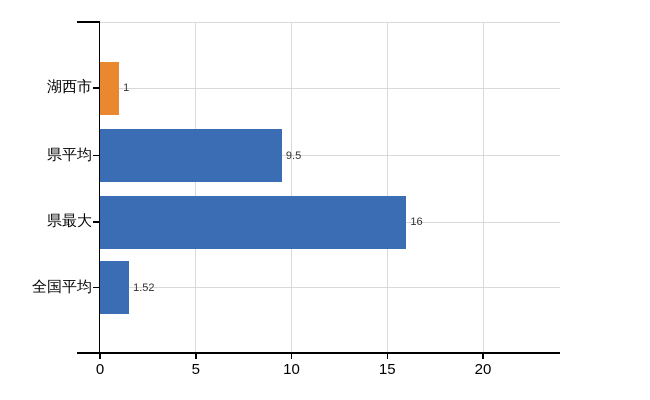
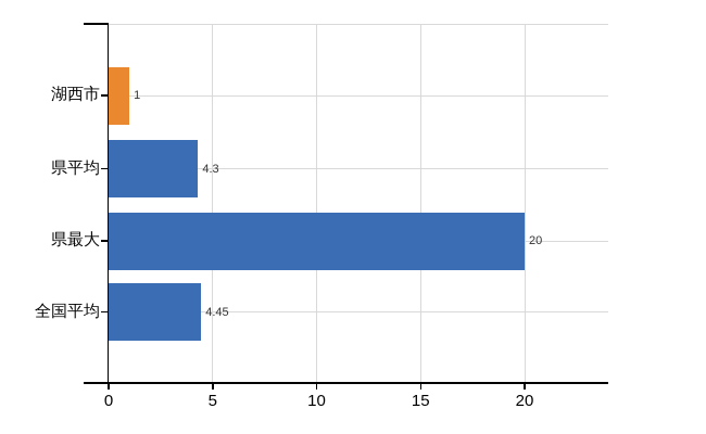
県平均: 9.5 -> 4.3
県最大: 16 -> 20
全国平均: 1.52 -> 4.45
